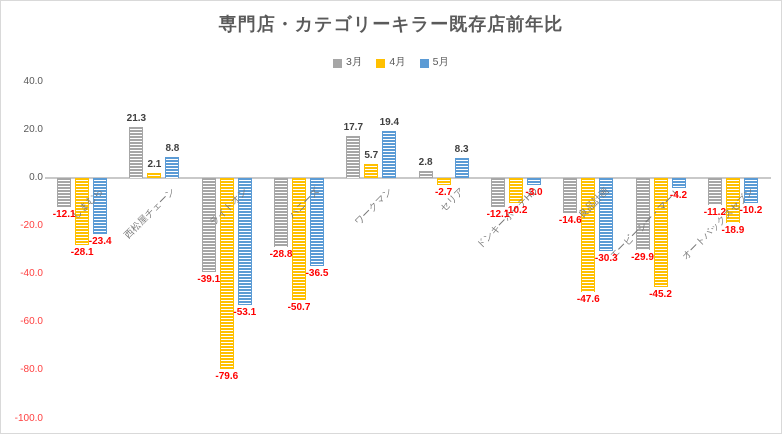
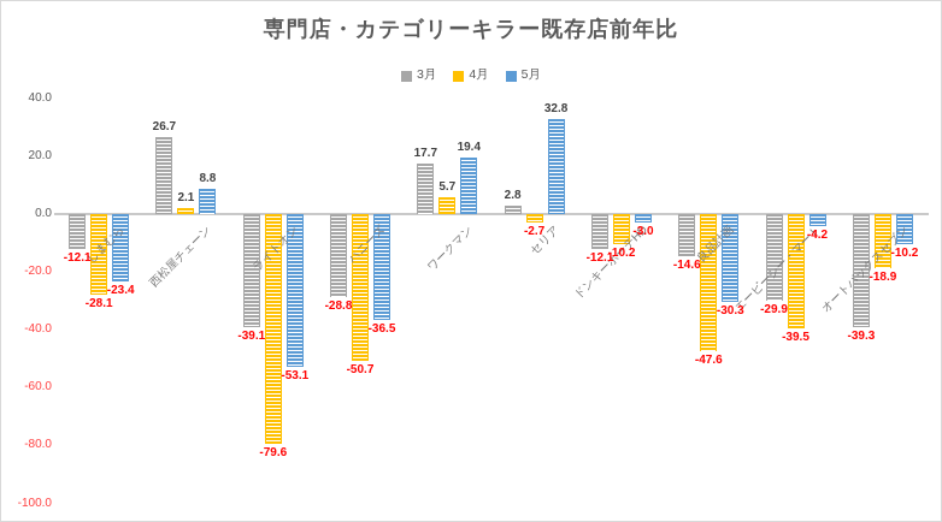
3月/西松屋チェーン: 21.3 -> 26.7
5月/セリア: 8.3 -> 32.8
4月/エービーシー・マート: -45.2 -> -39.5
3月/オートバックスセブン: -11.2 -> -39.3
